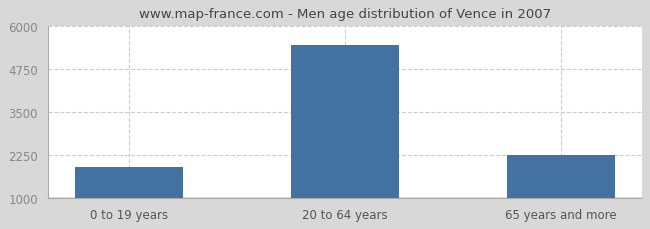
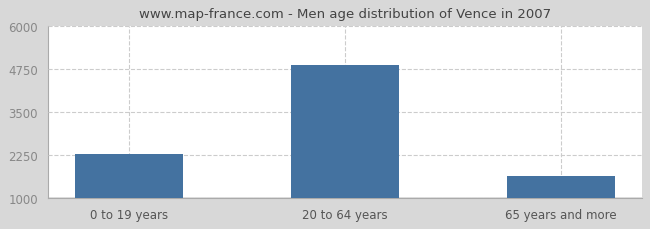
0 to 19 years: 1900 -> 2280
20 to 64 years: 5450 -> 4870
65 years and more: 2250 -> 1650
